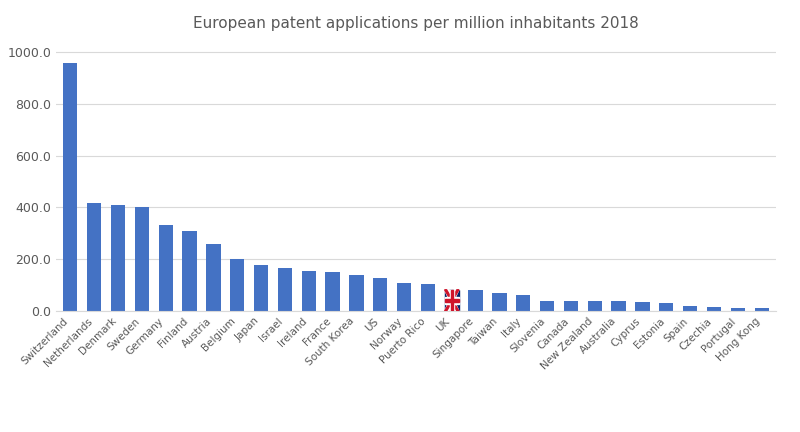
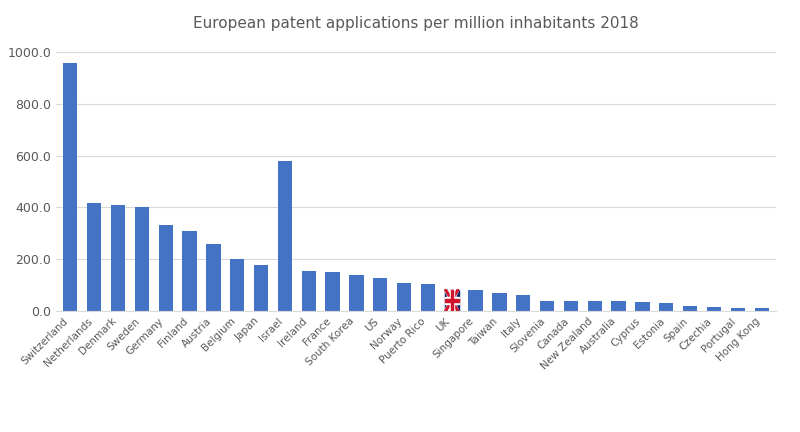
Israel: 167 -> 580
